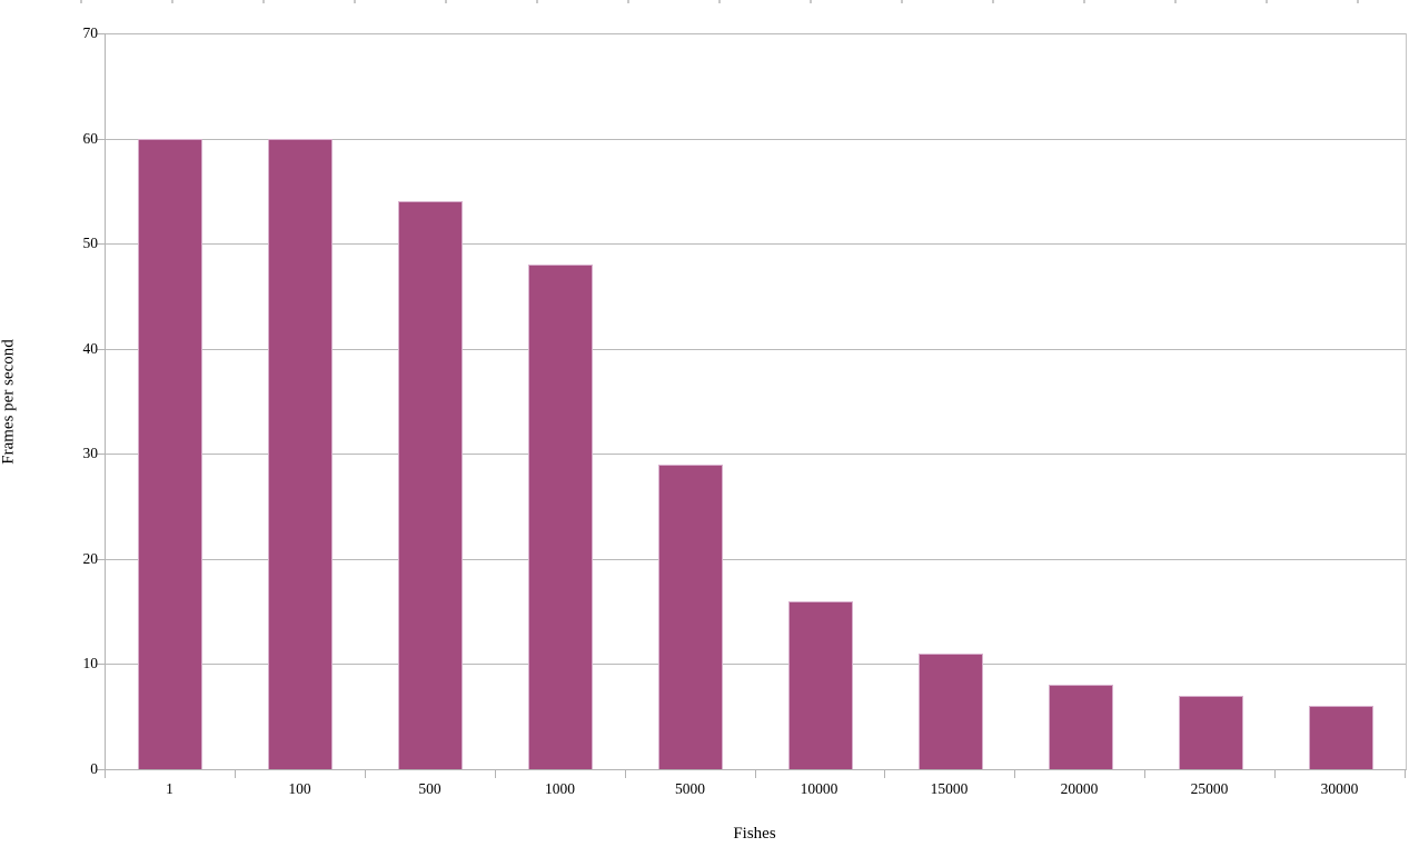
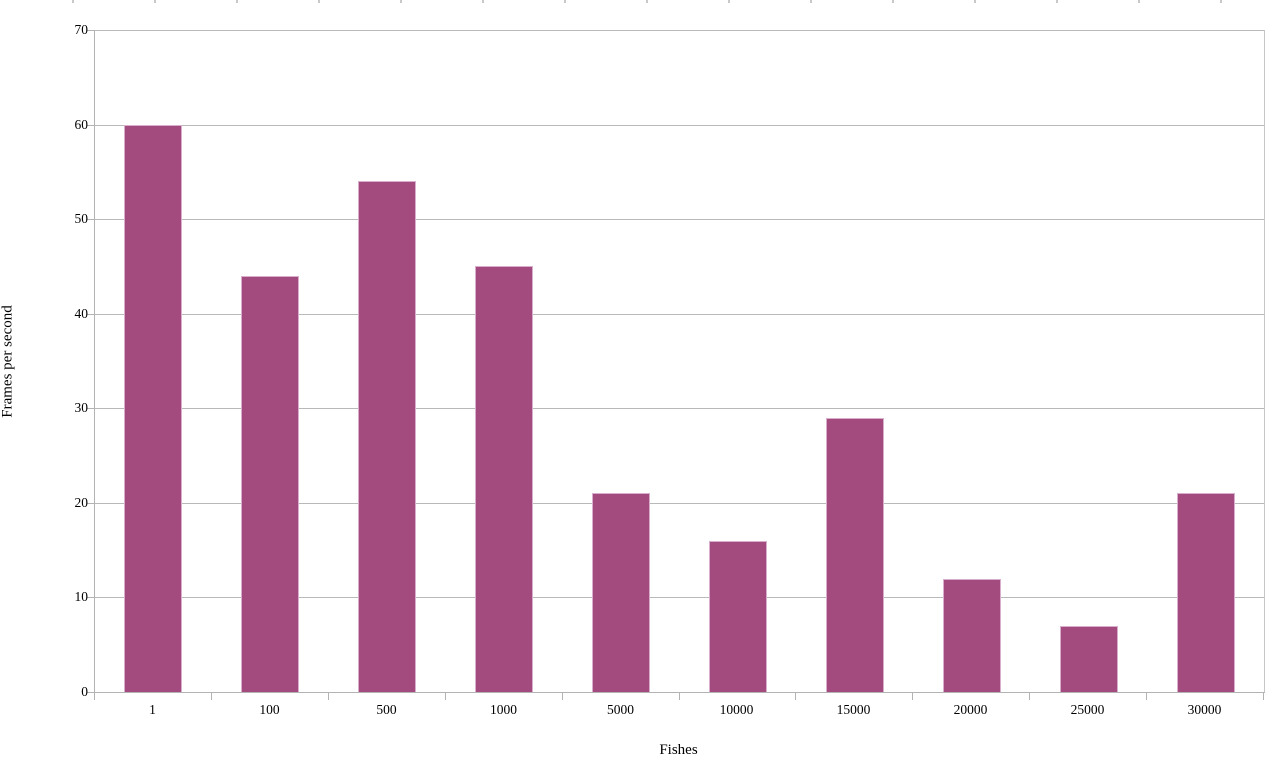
100: 60 -> 44
1000: 48 -> 45
5000: 29 -> 21
15000: 11 -> 29
20000: 8 -> 12
30000: 6 -> 21
